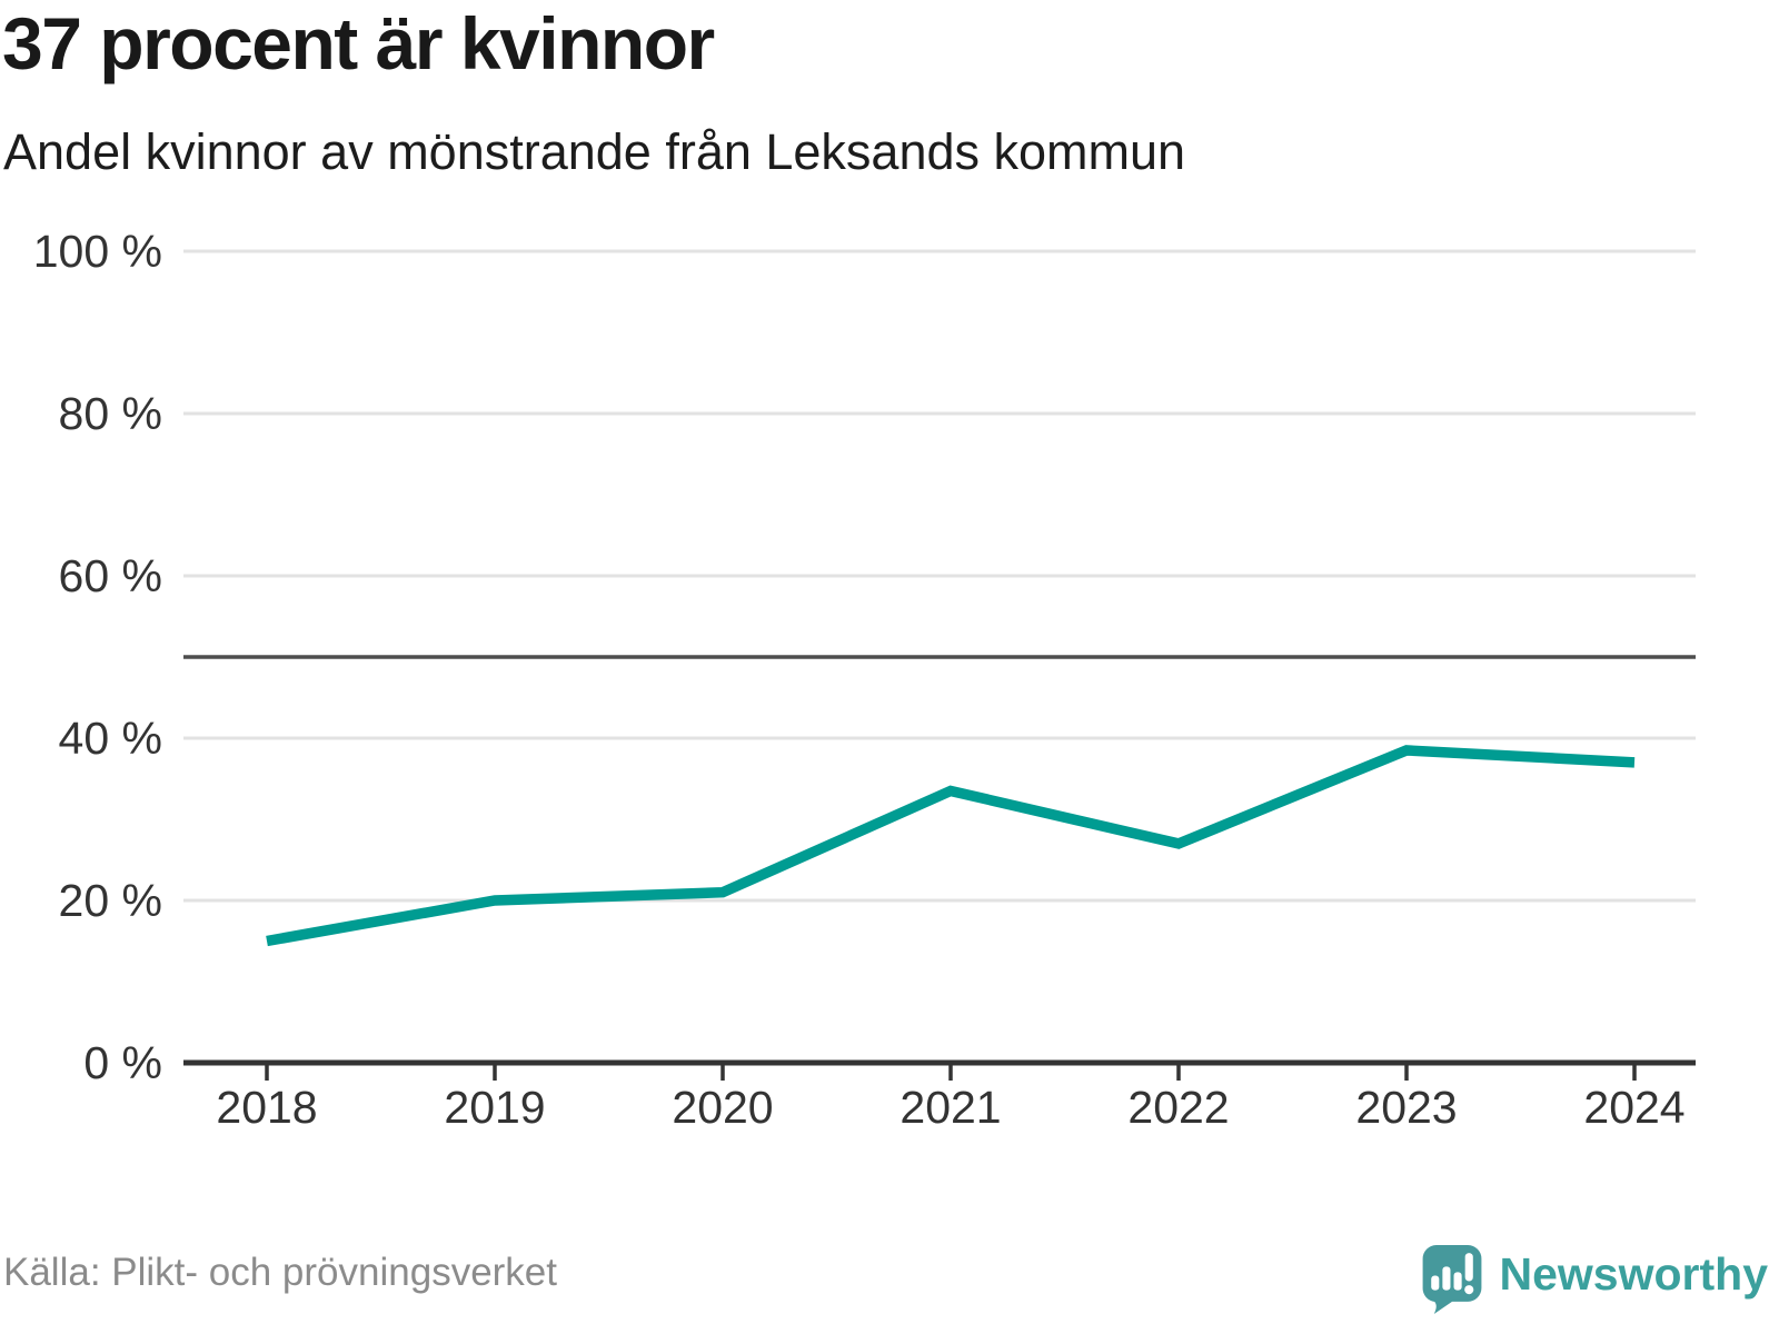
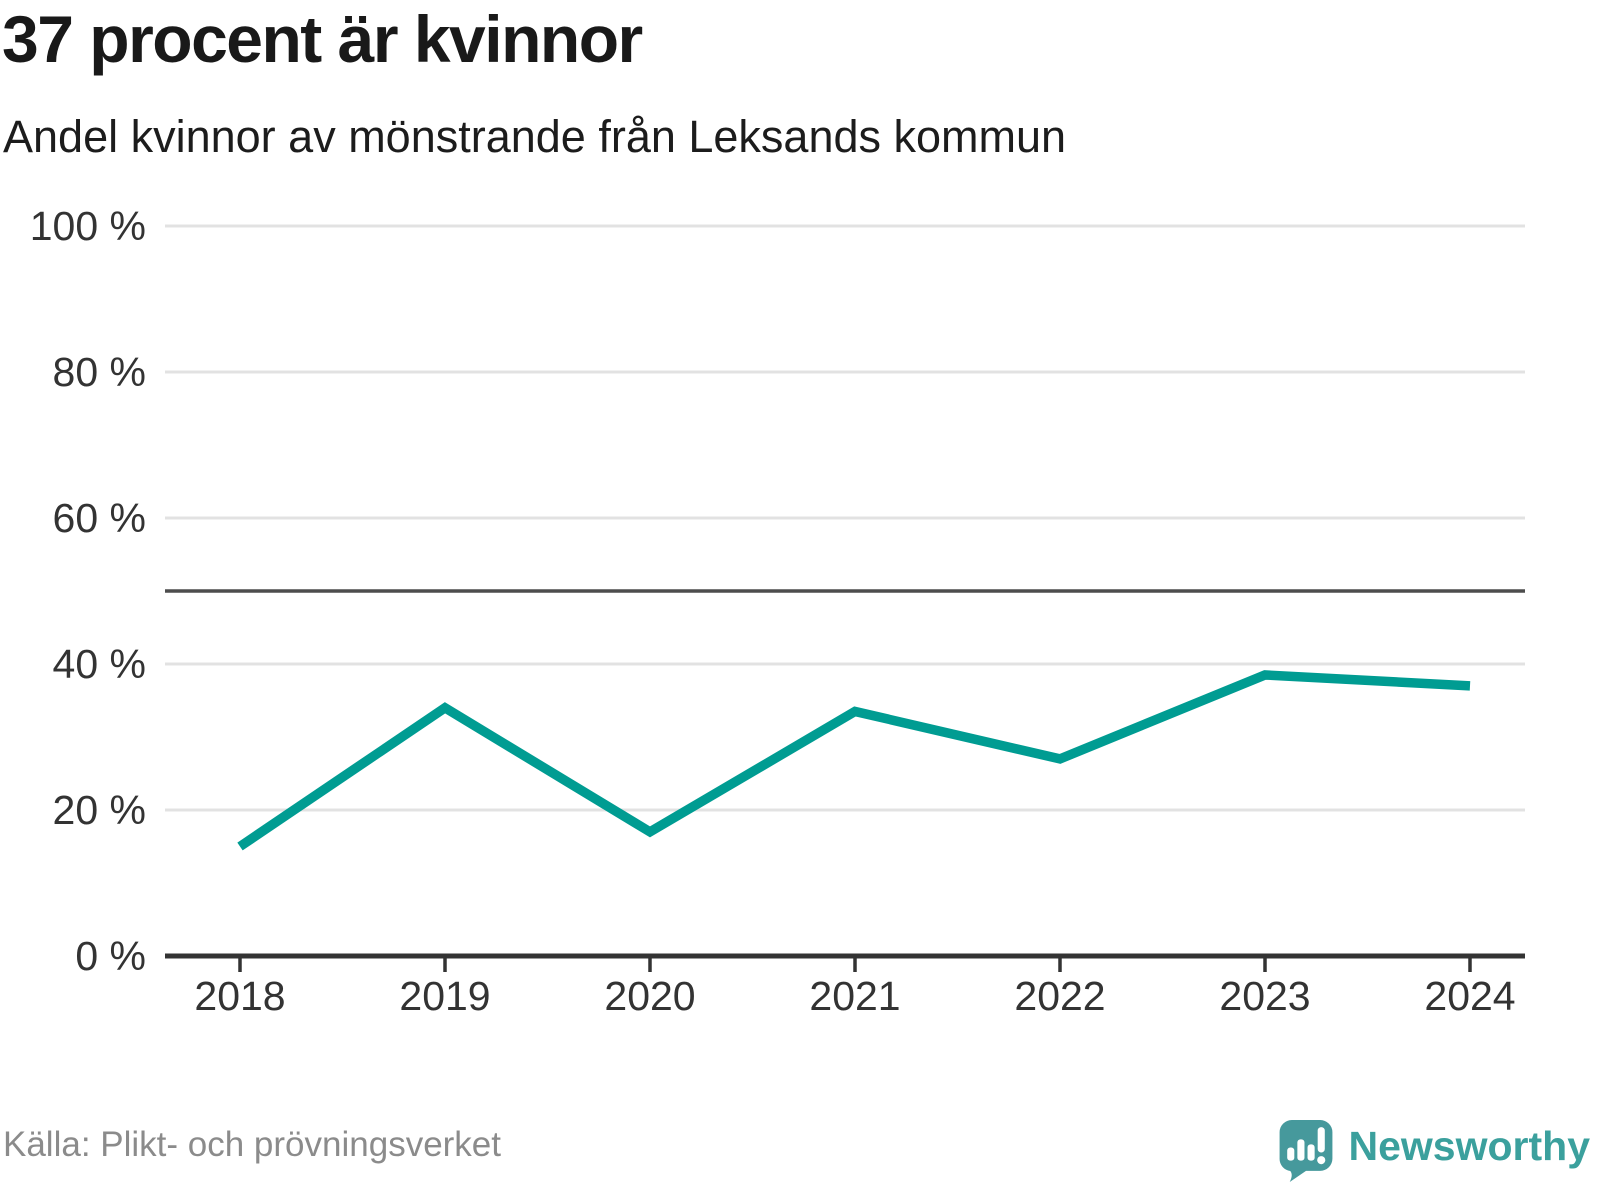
2019: 20% -> 34%
2020: 21% -> 17%
